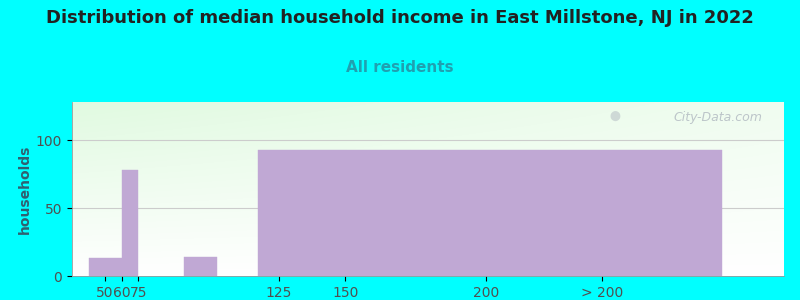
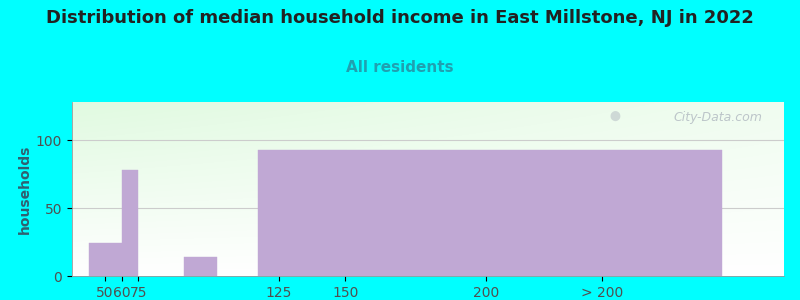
50: 13 -> 24
